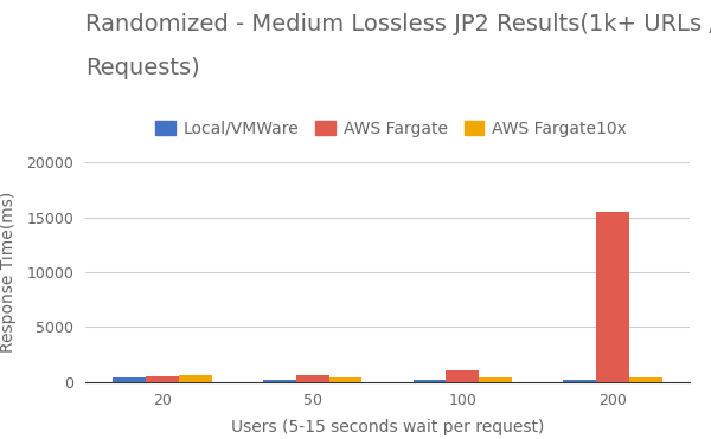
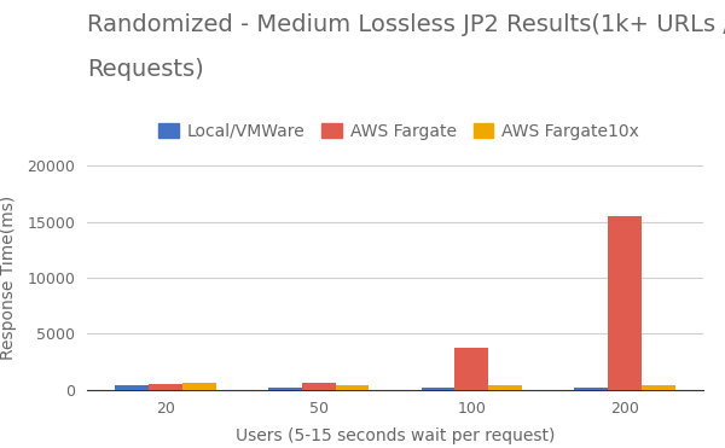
AWS Fargate/100: 1000 -> 3700
